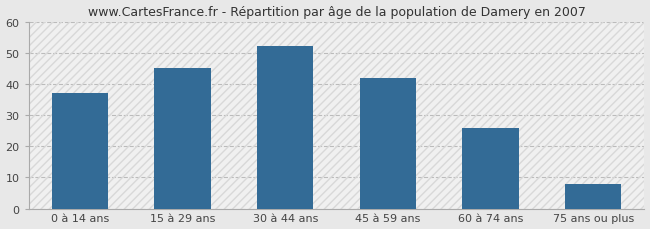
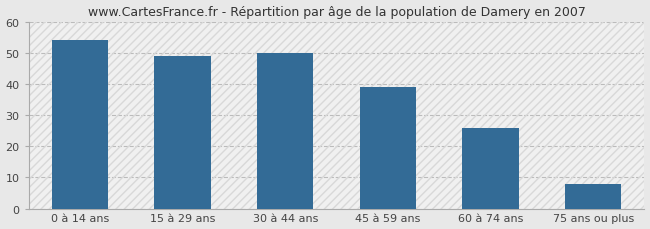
0 à 14 ans: 37 -> 54
15 à 29 ans: 45 -> 49
30 à 44 ans: 52 -> 50
45 à 59 ans: 42 -> 39
